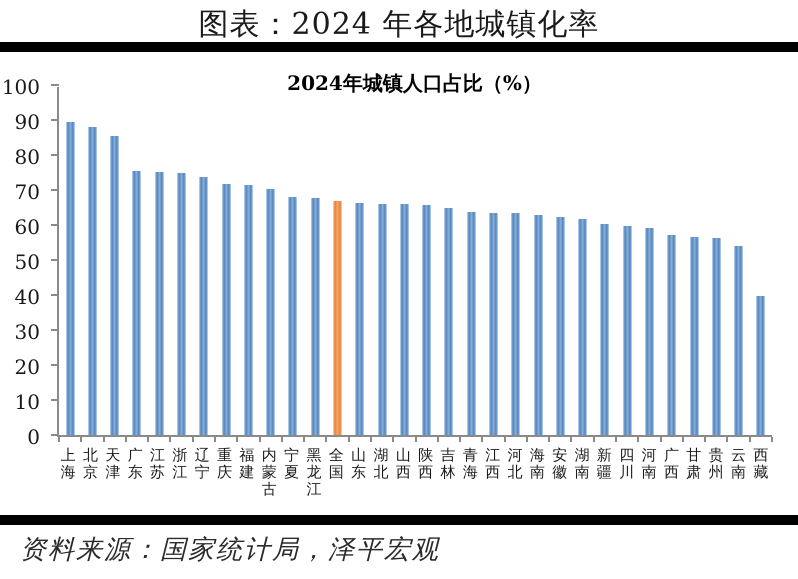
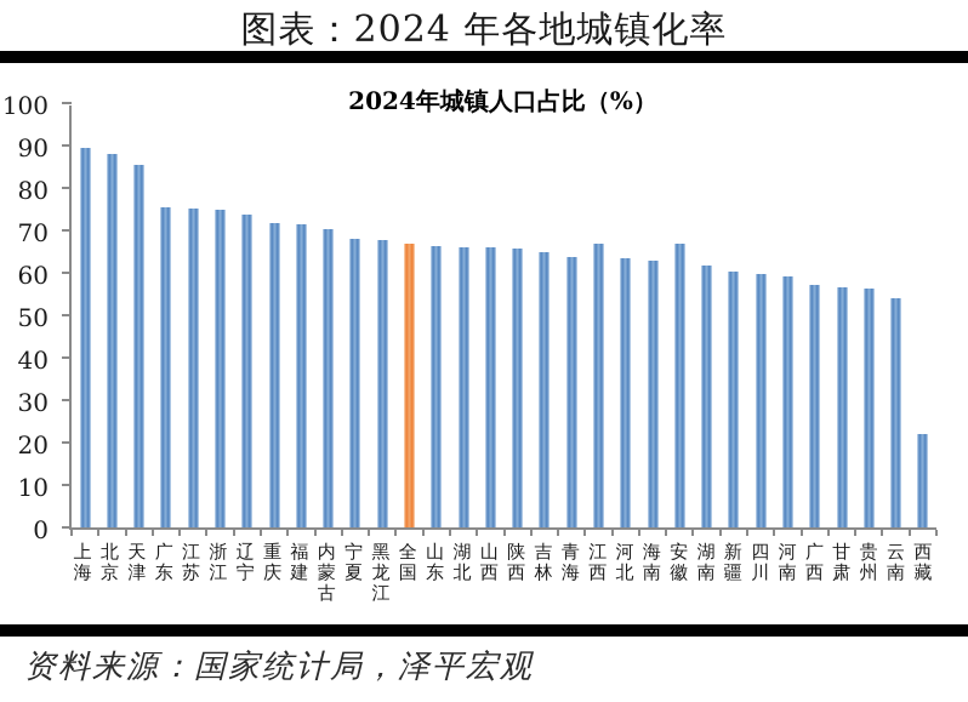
江西: 64 -> 67
安徽: 62 -> 67
西藏: 40 -> 22
